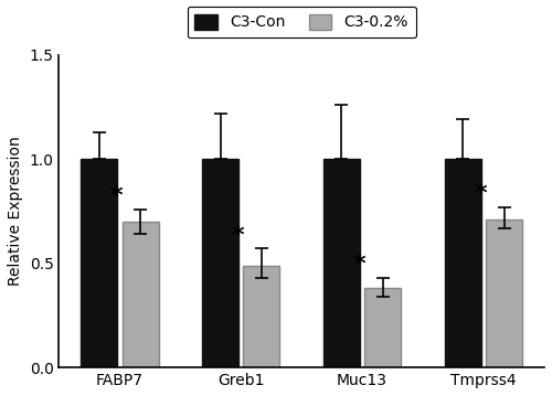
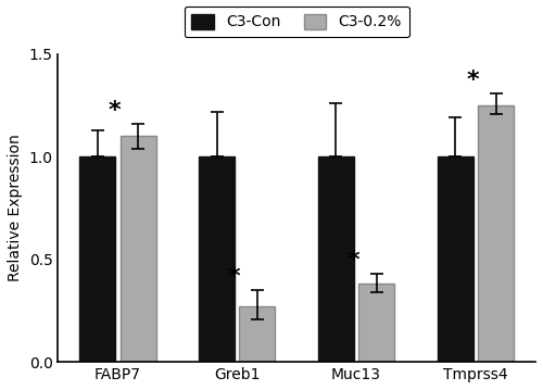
C3-0.2%/FABP7: 0.70 -> 1.10
C3-0.2%/Greb1: 0.49 -> 0.27
C3-0.2%/Tmprss4: 0.71 -> 1.25
